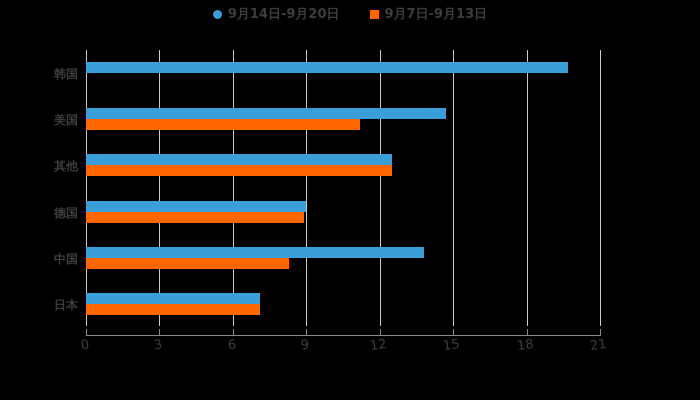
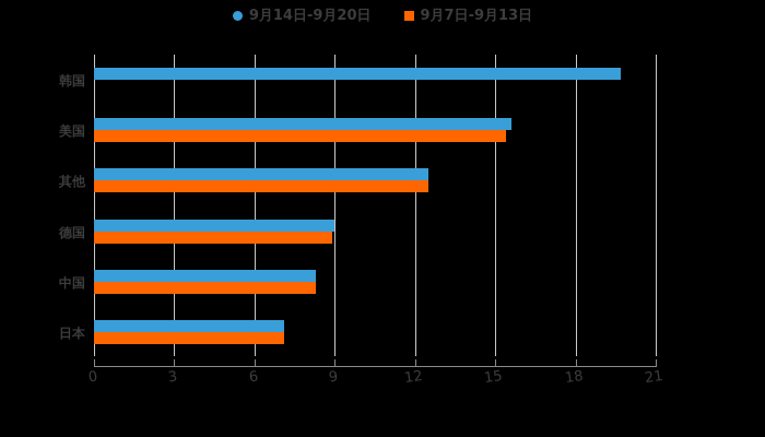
9月14日-9月20日/美国: 14.7 -> 15.6
9月7日-9月13日/美国: 11.2 -> 15.4
9月14日-9月20日/中国: 13.8 -> 8.3
